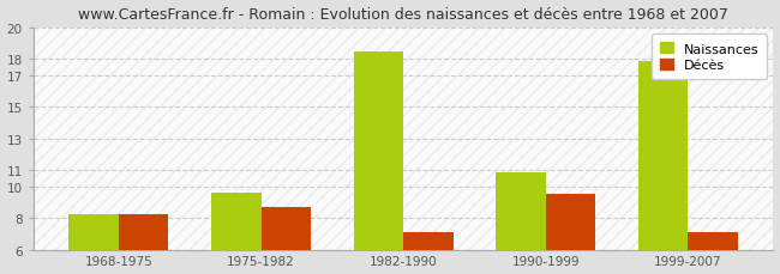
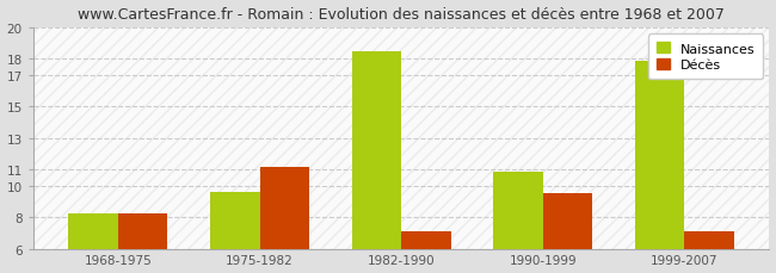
Décès/1975-1982: 8.7 -> 11.2
